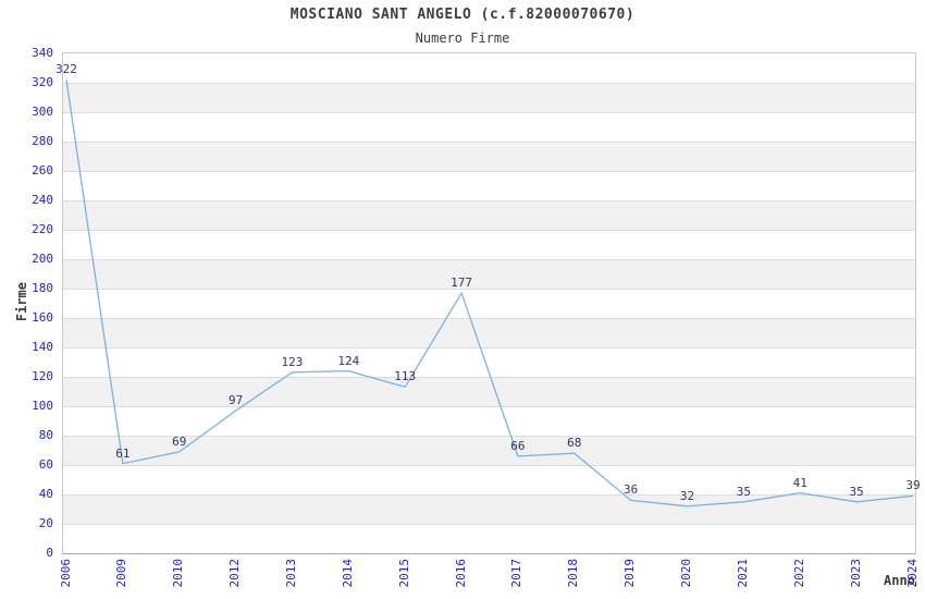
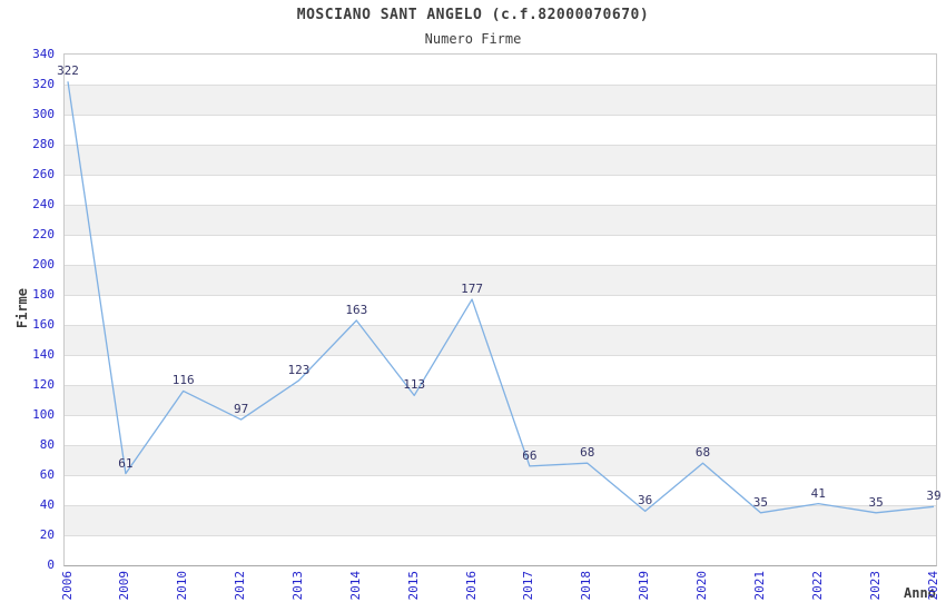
2010: 69 -> 116
2014: 124 -> 163
2020: 32 -> 68
